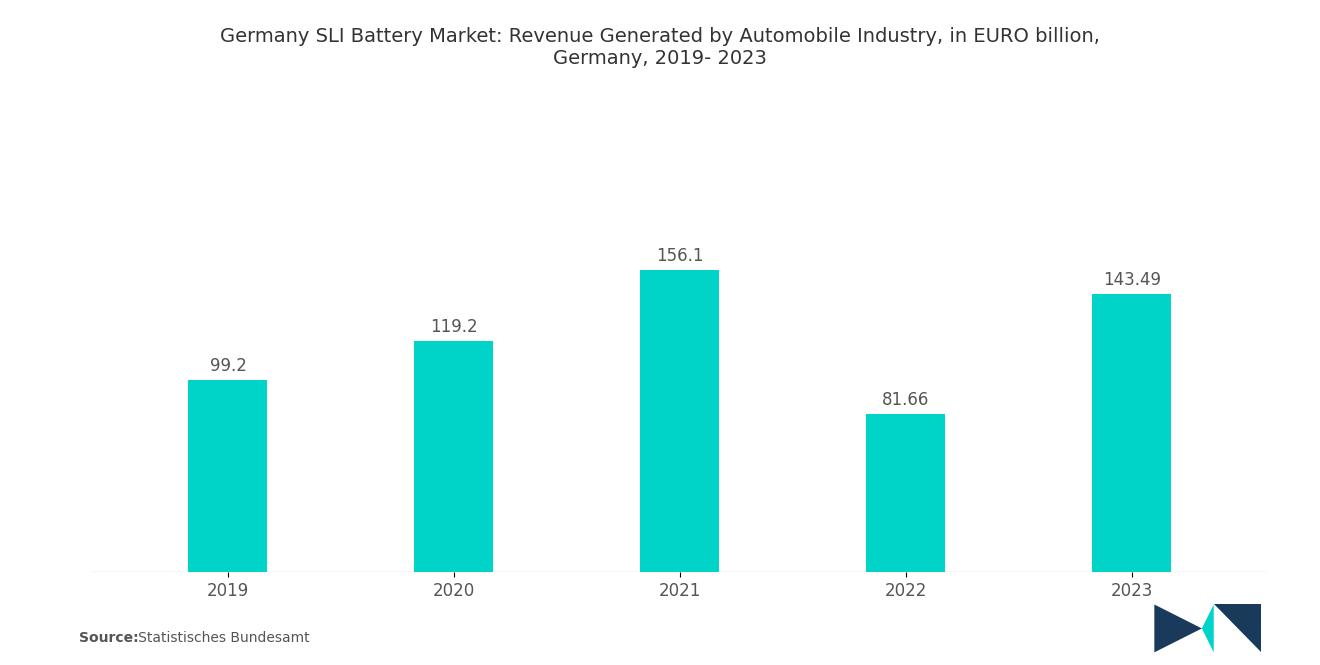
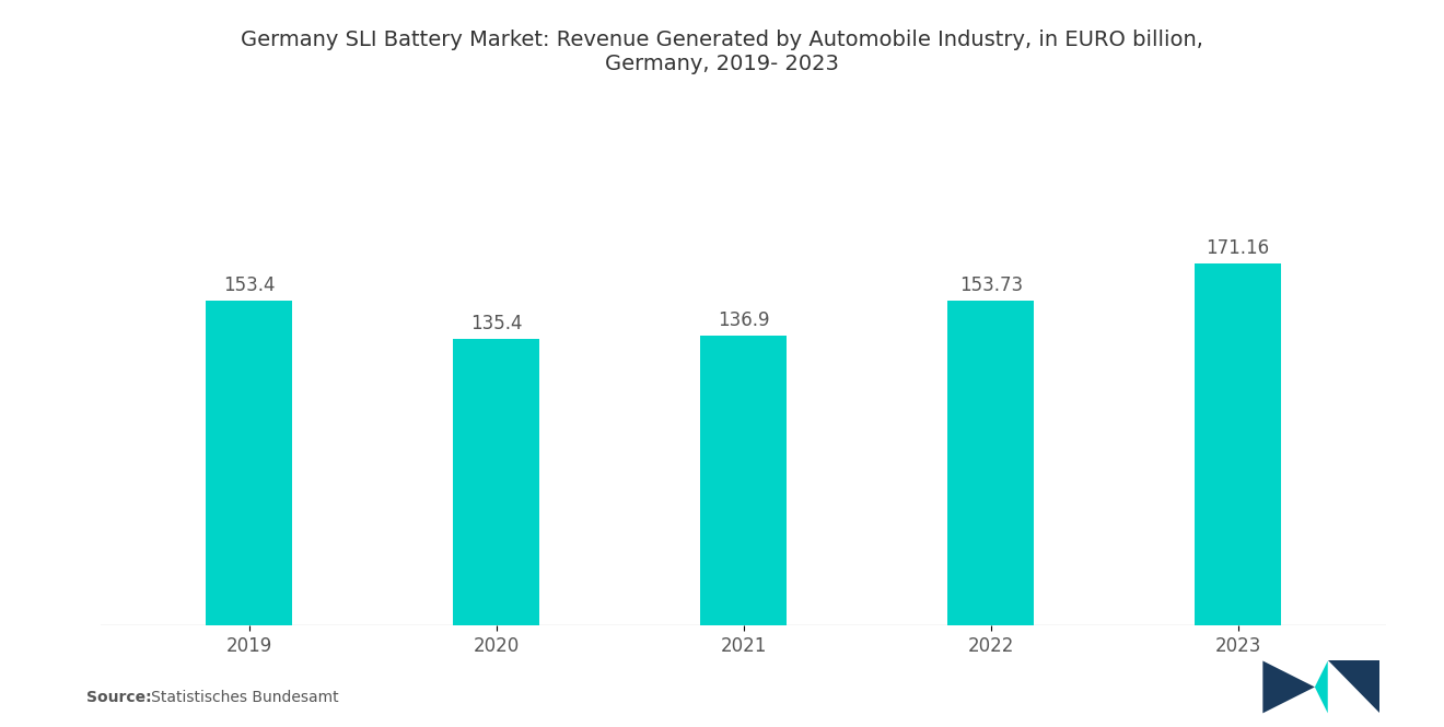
2019: 99.2 -> 153.4
2020: 119.2 -> 135.4
2021: 156.1 -> 136.9
2022: 81.66 -> 153.73
2023: 143.49 -> 171.16
